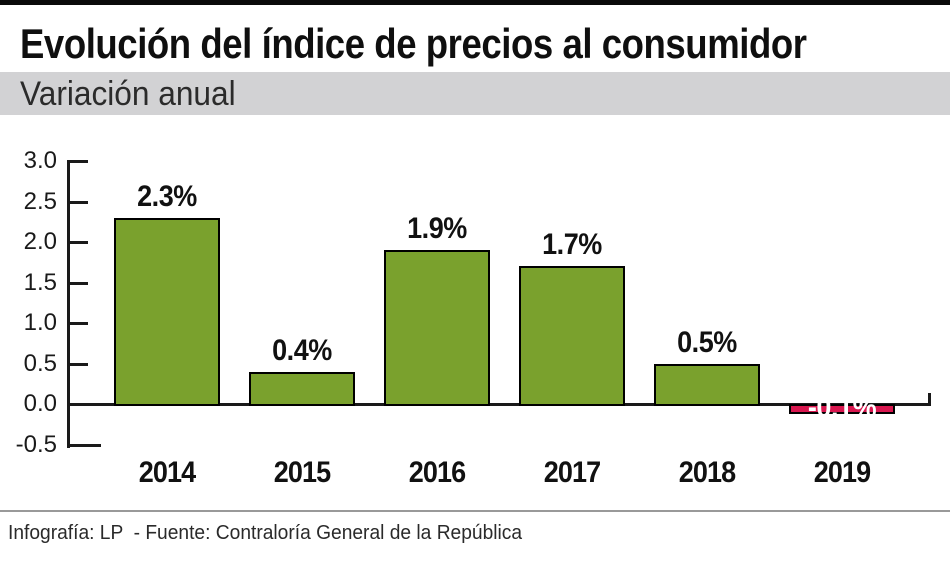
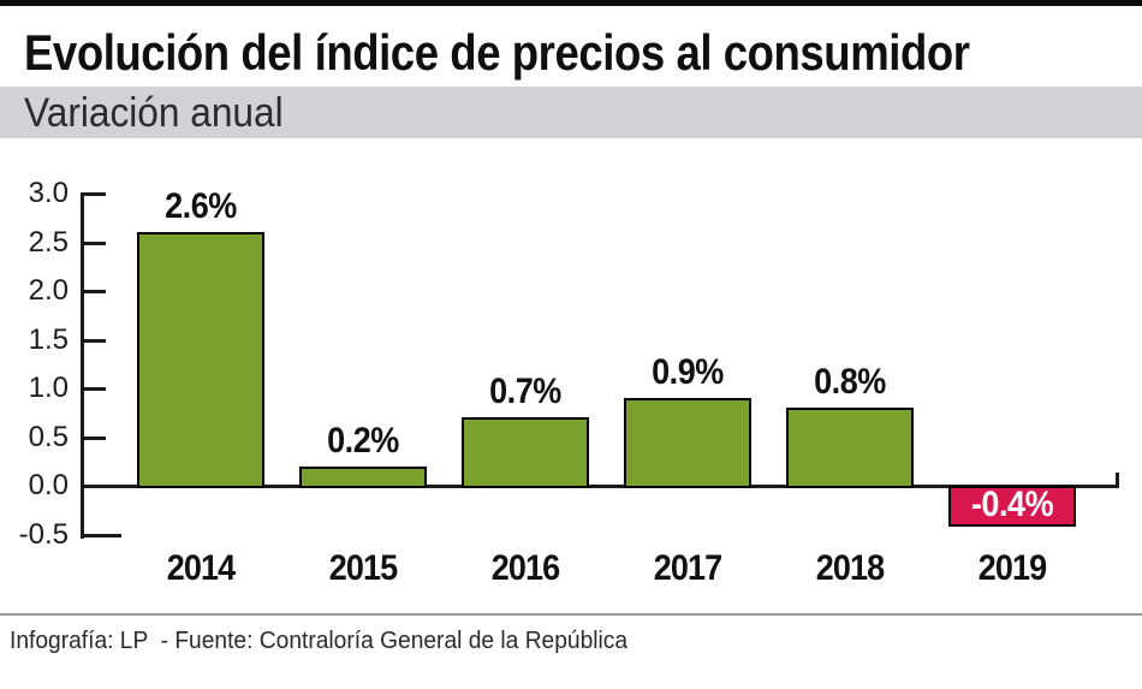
2014: 2.3% -> 2.6%
2015: 0.4% -> 0.2%
2016: 1.9% -> 0.7%
2017: 1.7% -> 0.9%
2018: 0.5% -> 0.8%
2019: -0.1% -> -0.4%
